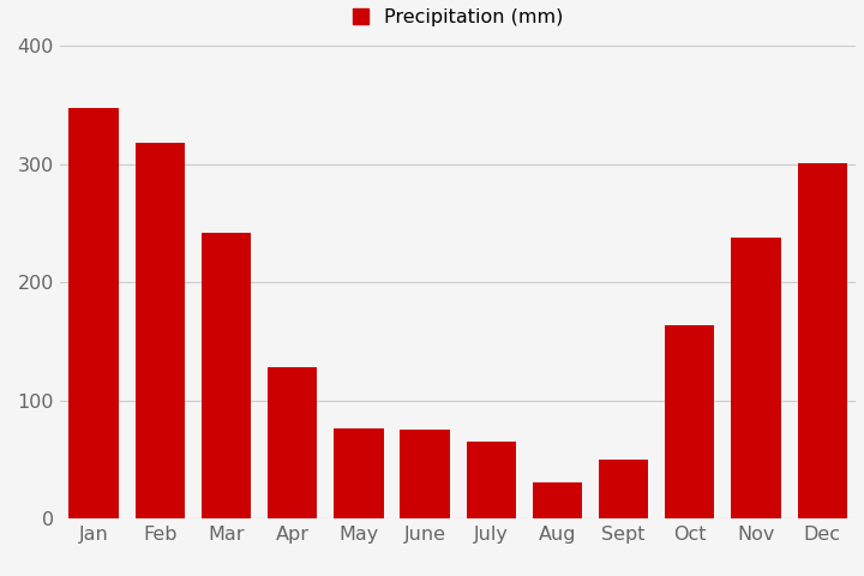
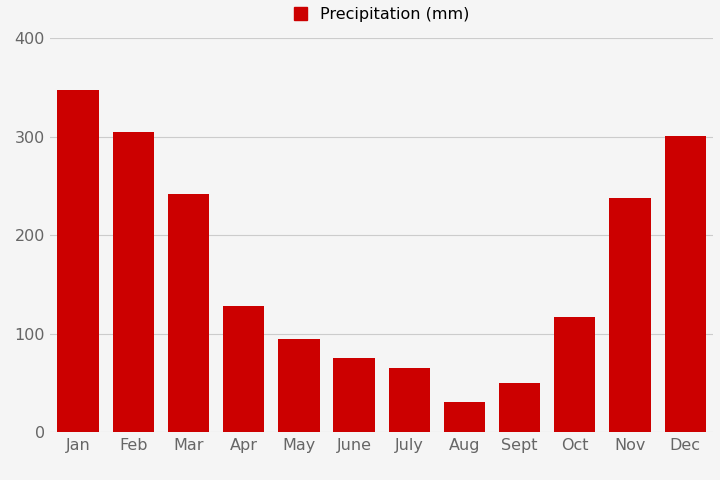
Feb: 318 -> 305
May: 76 -> 95
Oct: 164 -> 117
